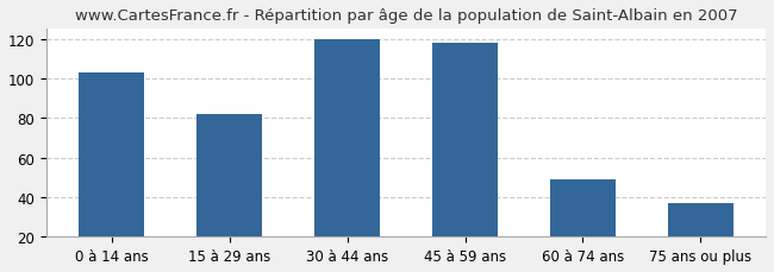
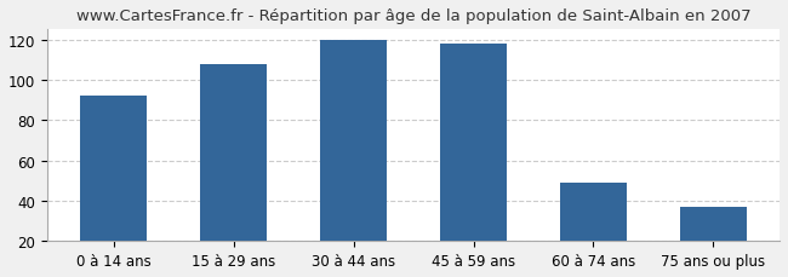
0 à 14 ans: 103 -> 92
15 à 29 ans: 82 -> 108
